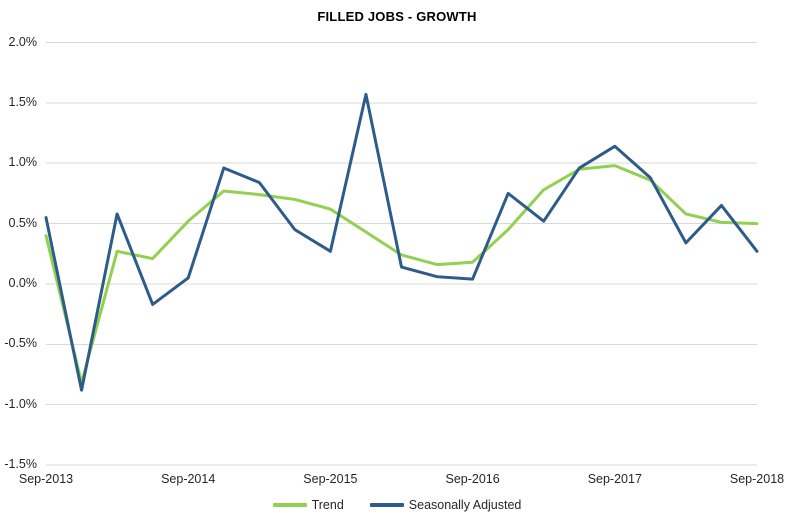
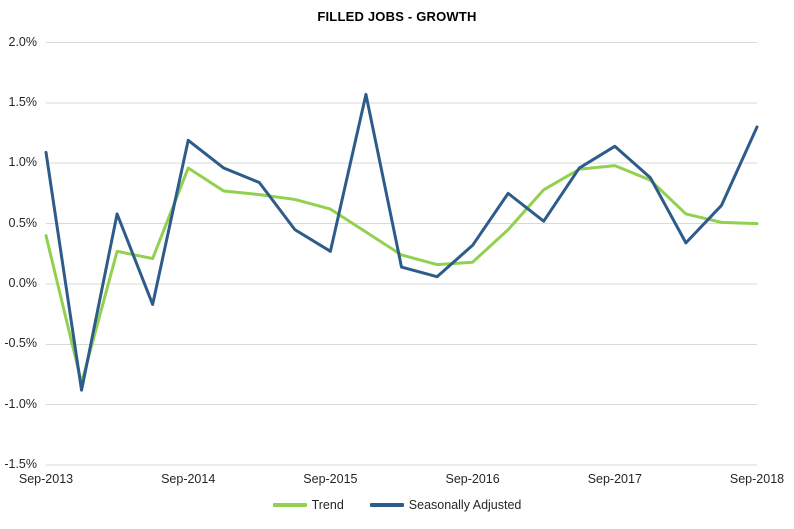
Seasonally Adjusted/Sep-2013: 0.55% -> 1.09%
Trend/Sep-2014: 0.52% -> 0.96%
Seasonally Adjusted/Sep-2014: 0.05% -> 1.19%
Seasonally Adjusted/Sep-2016: 0.04% -> 0.32%
Seasonally Adjusted/Sep-2018: 0.27% -> 1.30%
